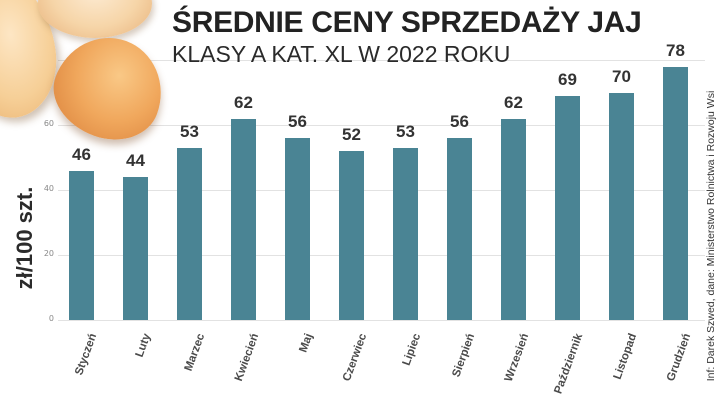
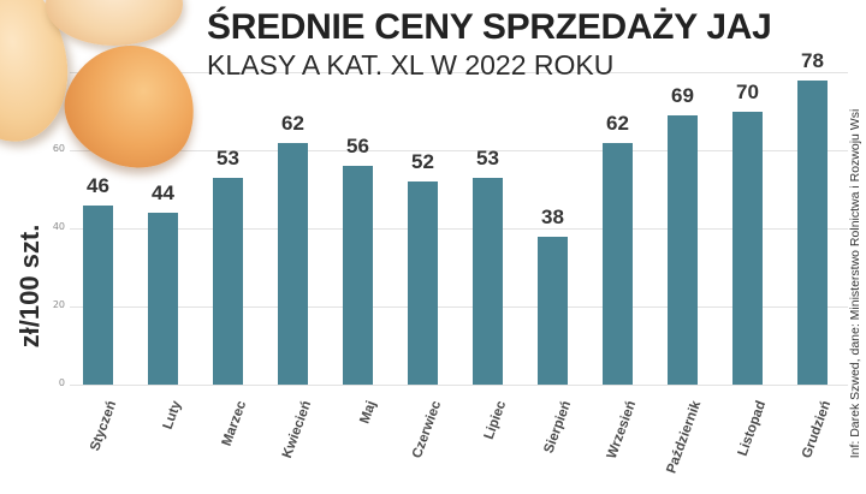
Sierpień: 56 -> 38
